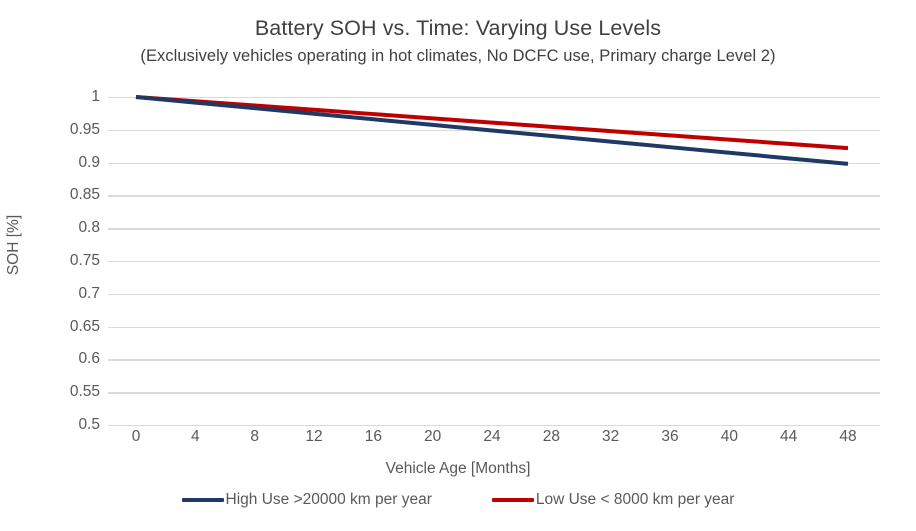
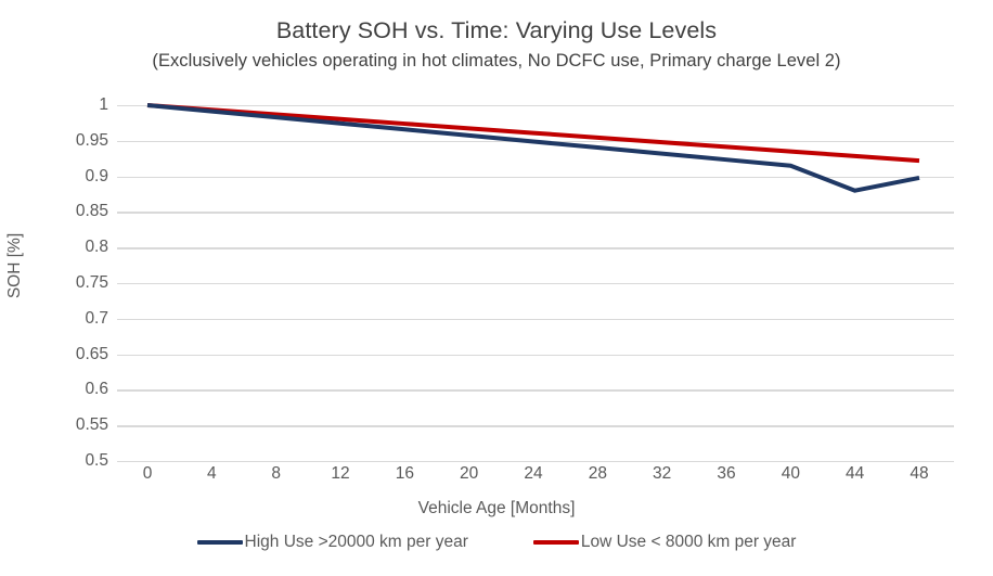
High Use >20000 km per year/44: 0.91 -> 0.88
